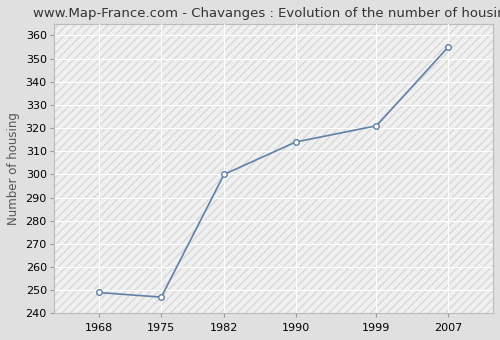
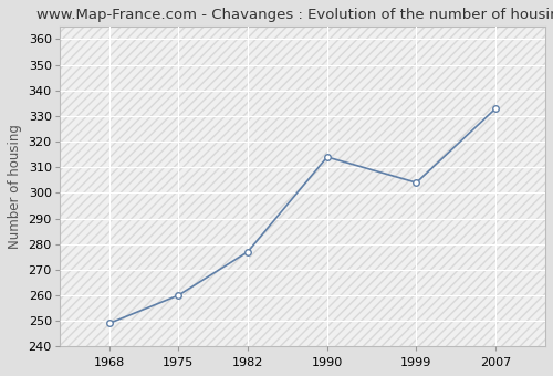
1975: 247 -> 260
1982: 300 -> 277
1999: 321 -> 304
2007: 355 -> 333
